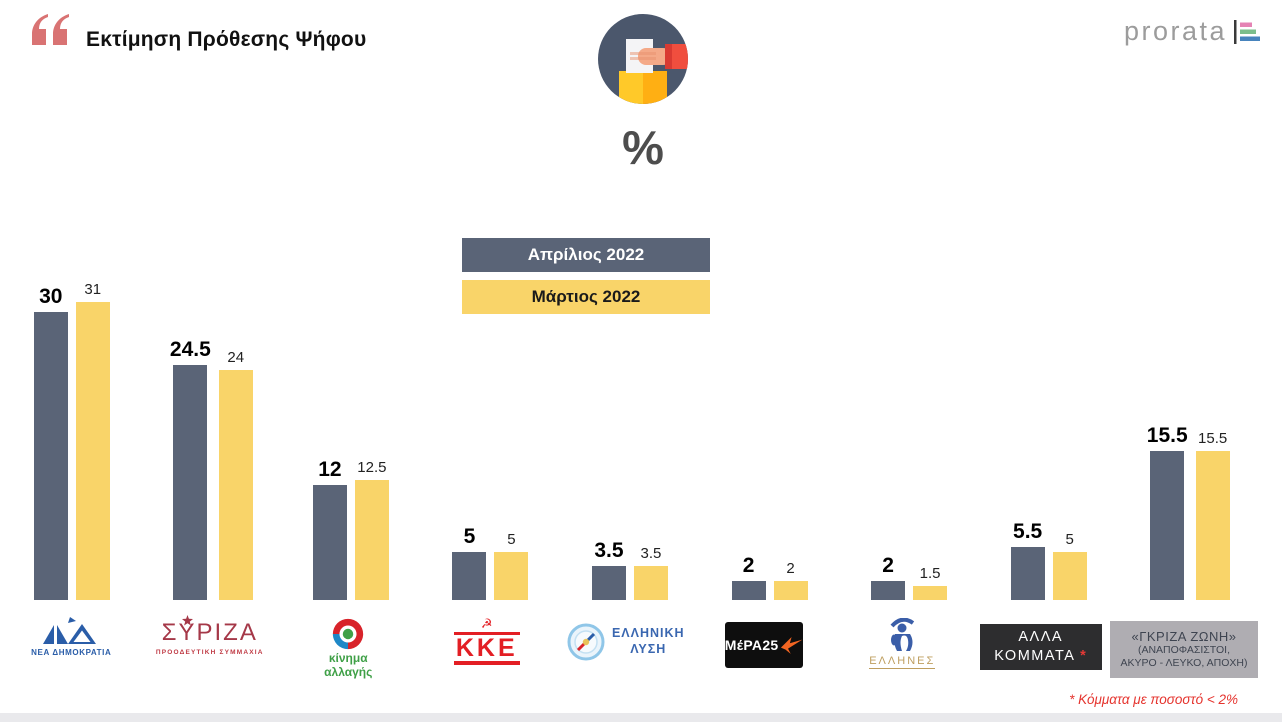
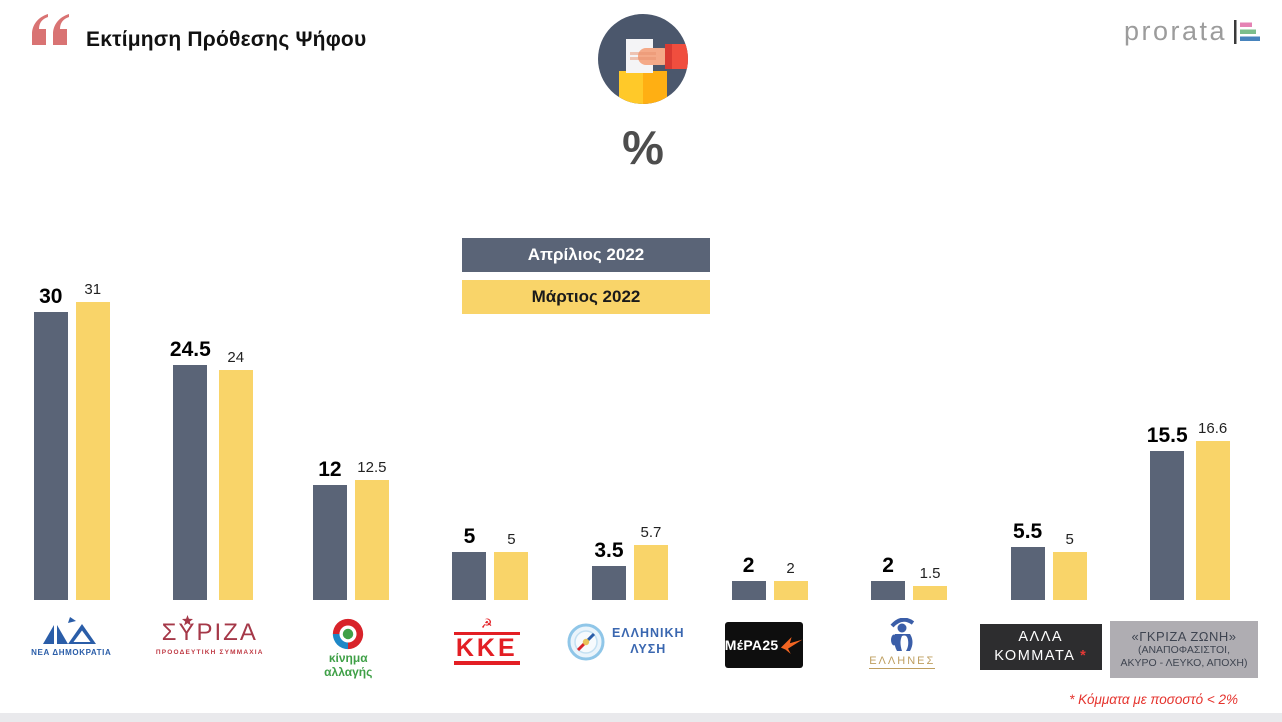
Μάρτιος 2022/ΕΛΛΗΝΙΚΗ ΛΥΣΗ: 3.5 -> 5.7
Μάρτιος 2022/«ΓΚΡΙΖΑ ΖΩΝΗ» (ΑΝΑΠΟΦΑΣΙΣΤΟΙ, ΑΚΥΡΟ - ΛΕΥΚΟ, ΑΠΟΧΗ): 15.5 -> 16.6
